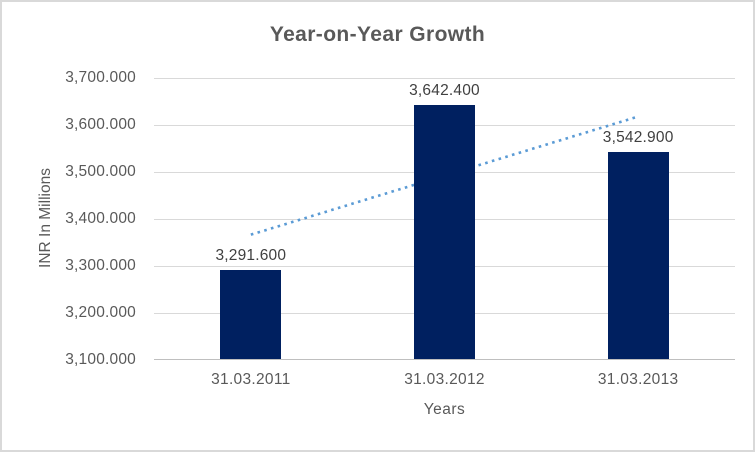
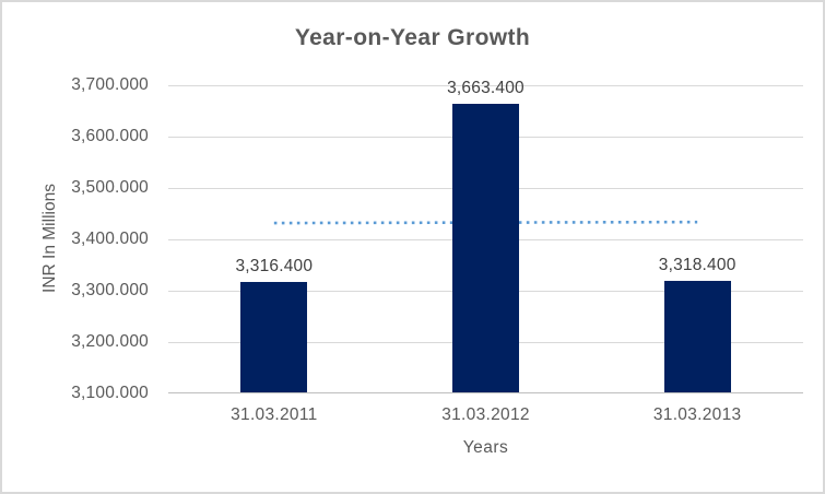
31.03.2011: 3,291.600 -> 3,316.400
31.03.2012: 3,642.400 -> 3,663.400
31.03.2013: 3,542.900 -> 3,318.400
